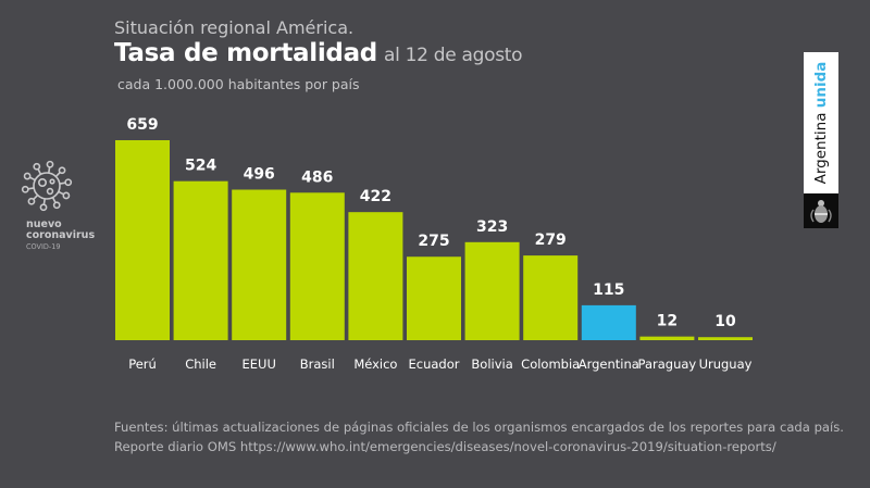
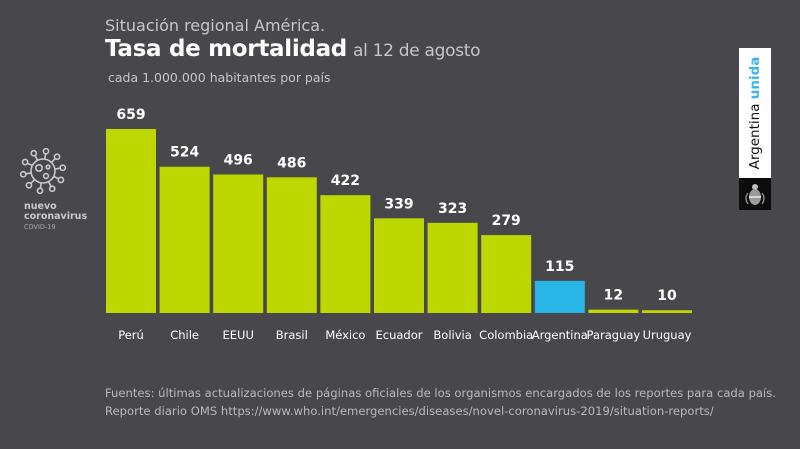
Ecuador: 275 -> 339
